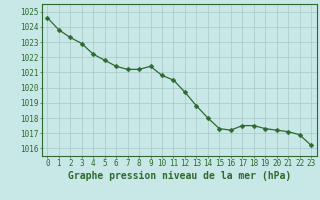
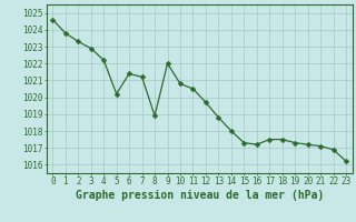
5: 1021.8 -> 1020.2
8: 1021.2 -> 1018.9
9: 1021.4 -> 1022.0
